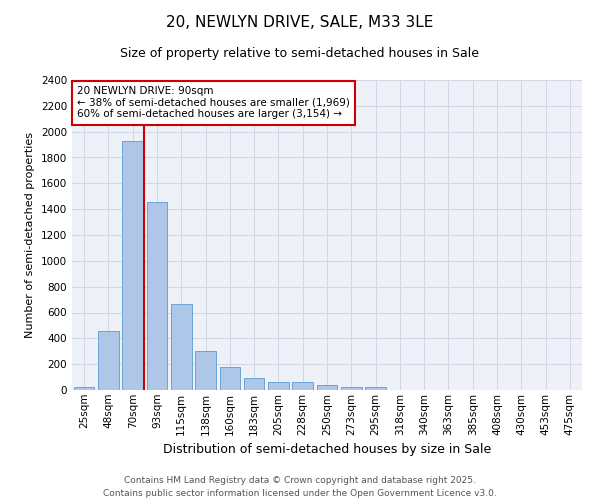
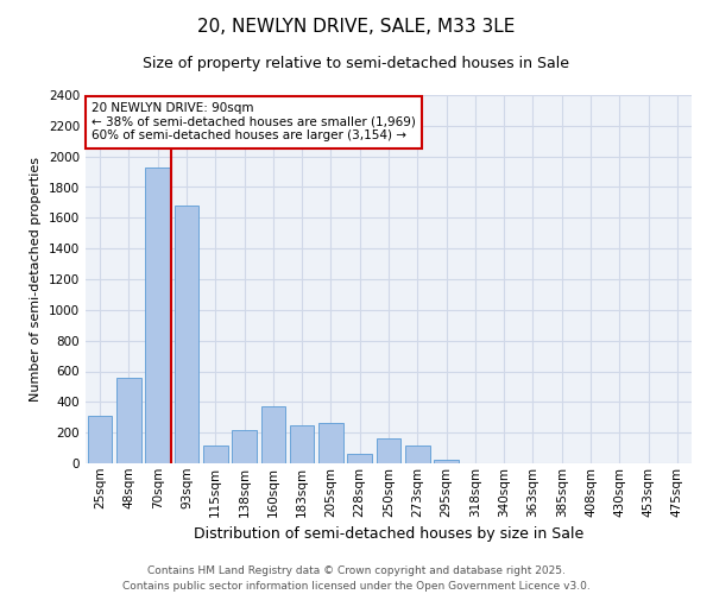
25sqm: 20 -> 310
48sqm: 460 -> 560
93sqm: 1460 -> 1680
115sqm: 660 -> 120
138sqm: 300 -> 220
160sqm: 180 -> 370
183sqm: 100 -> 250
205sqm: 60 -> 260
250sqm: 40 -> 160
273sqm: 20 -> 120
